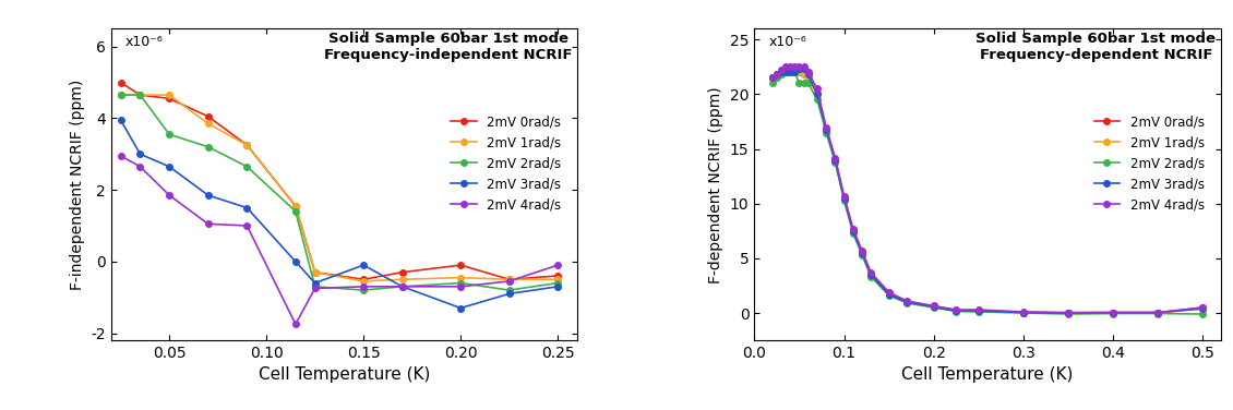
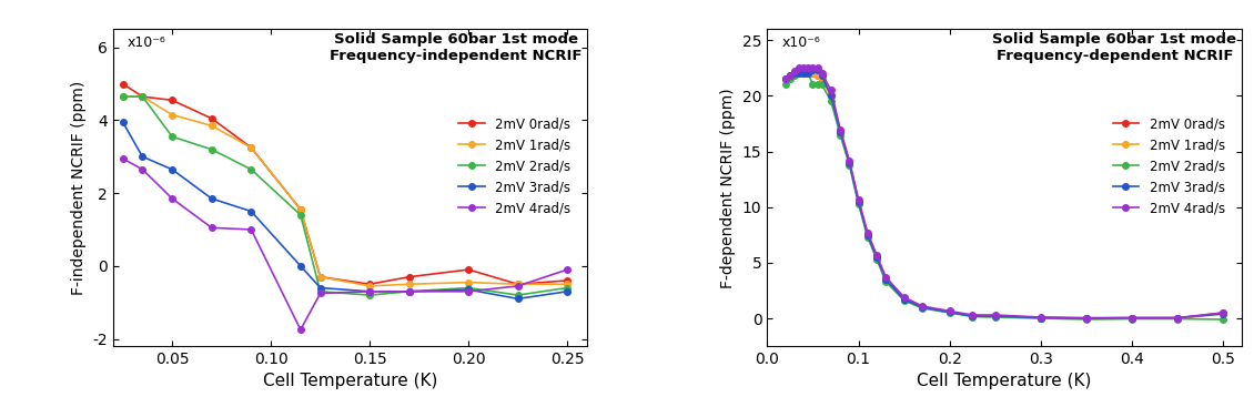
2mV 1rad/s/0.05: 4.65 -> 4.15
2mV 3rad/s/0.15: -0.10 -> -0.70
2mV 3rad/s/0.20: -1.30 -> -0.65
